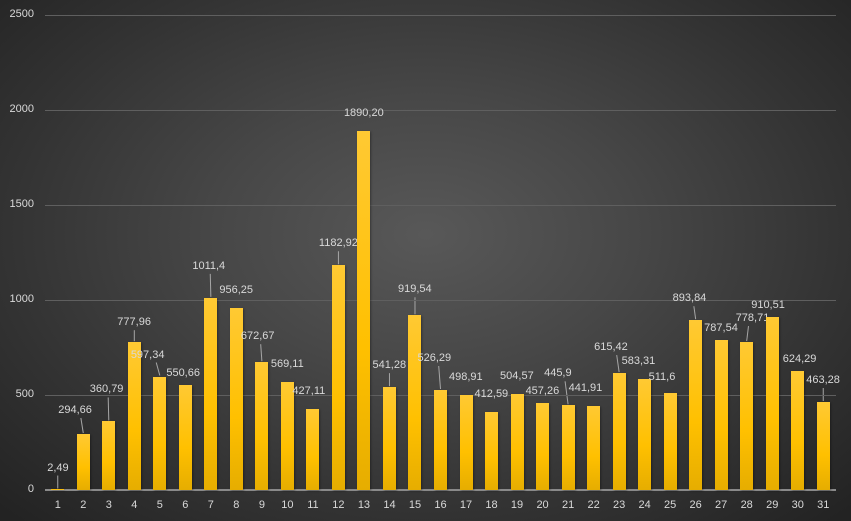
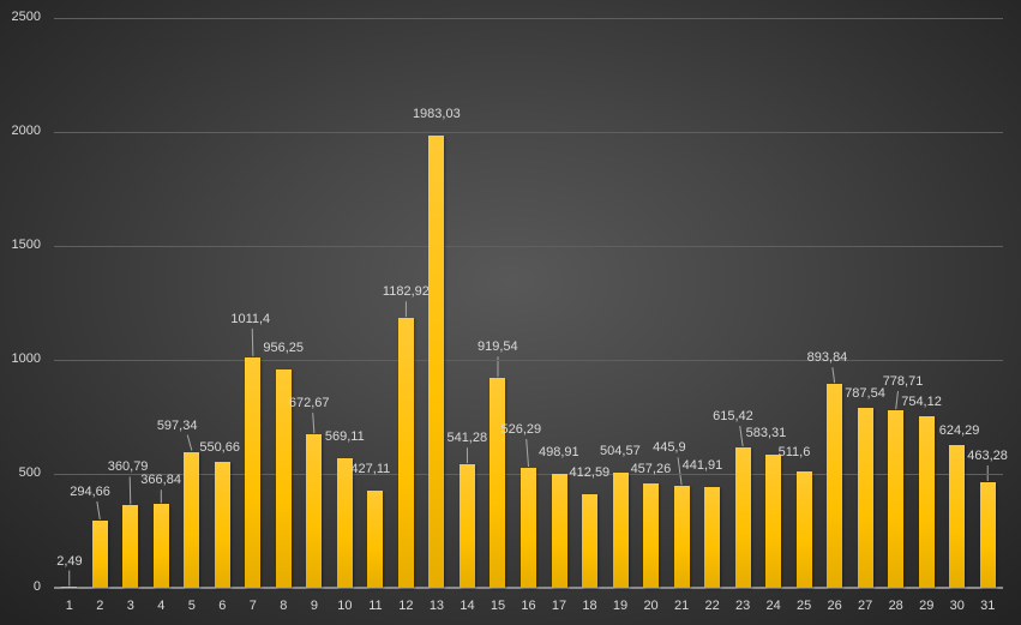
4: 777,96 -> 366,84
13: 1890,20 -> 1983,03
29: 910,51 -> 754,12
